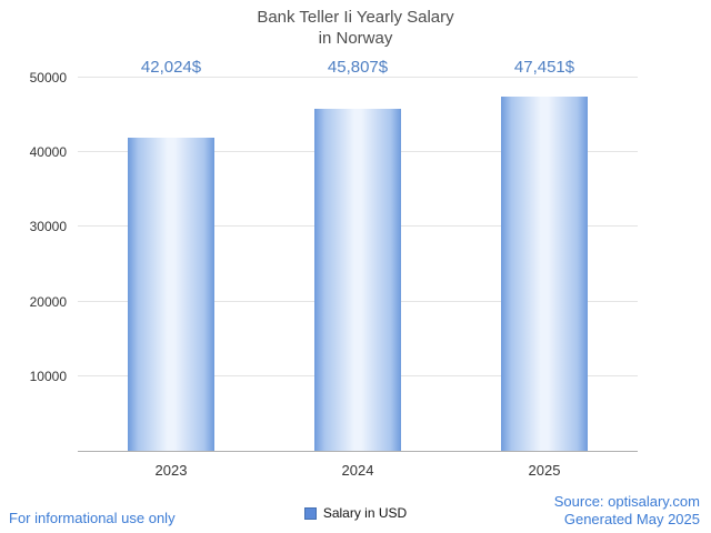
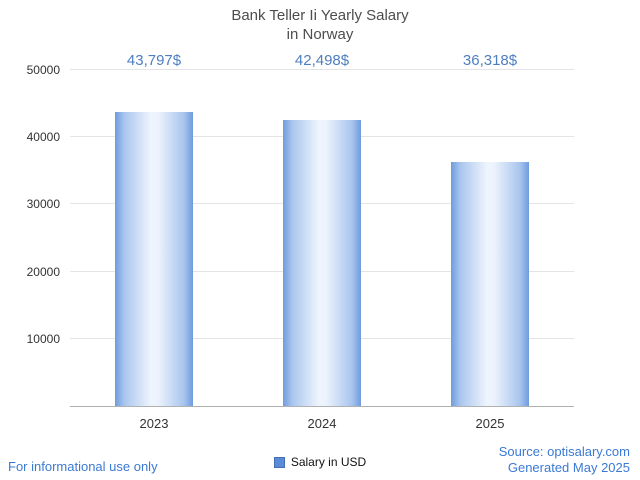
2023: 42,024 -> 43,797
2024: 45,807 -> 42,498
2025: 47,451 -> 36,318
